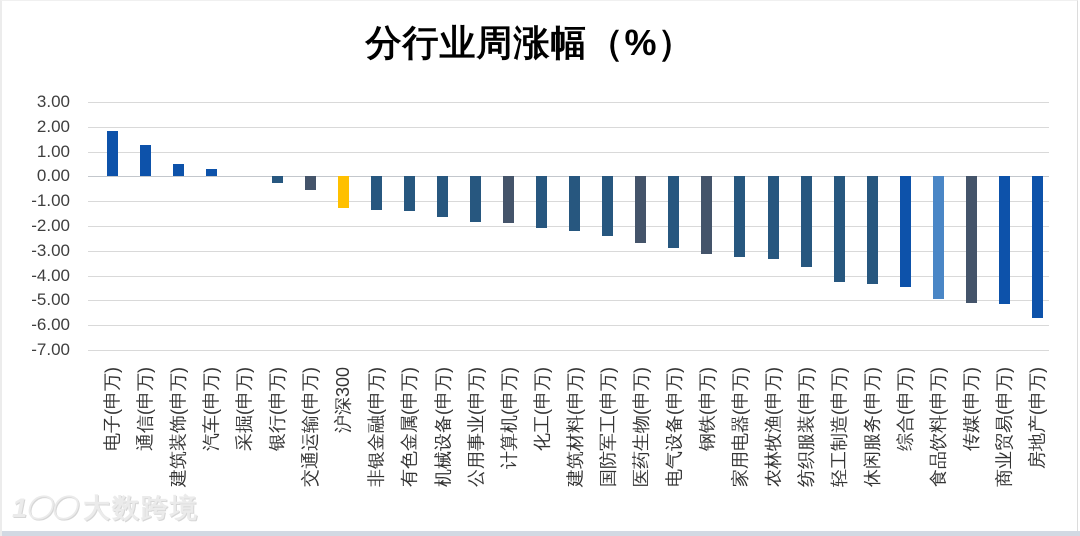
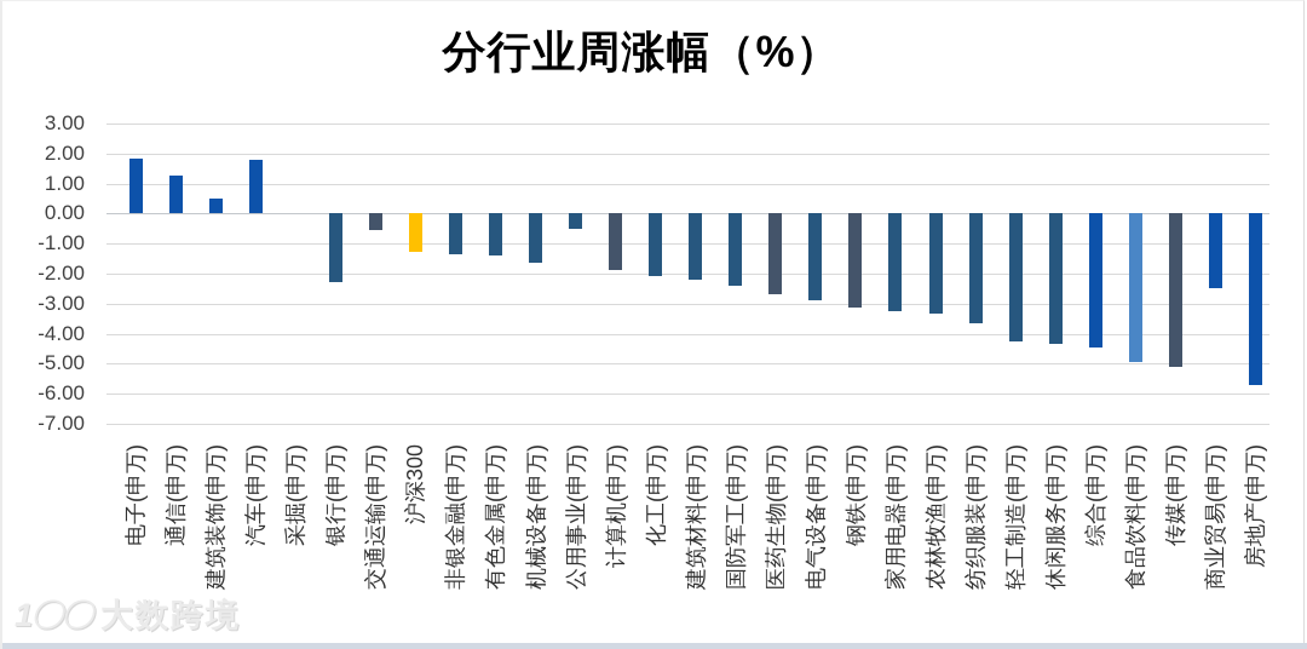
汽车(申万): 0.3 -> 1.8
银行(申万): -0.2 -> -2.3
公用事业(申万): -1.8 -> -0.5
商业贸易(申万): -5.2 -> -2.5
